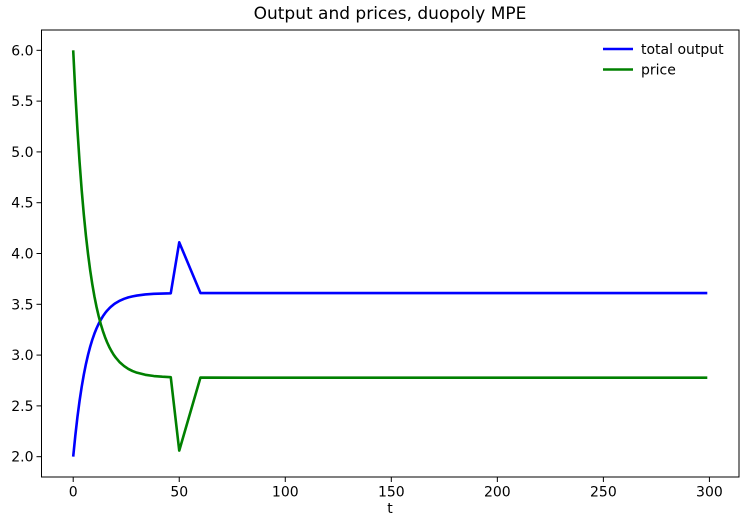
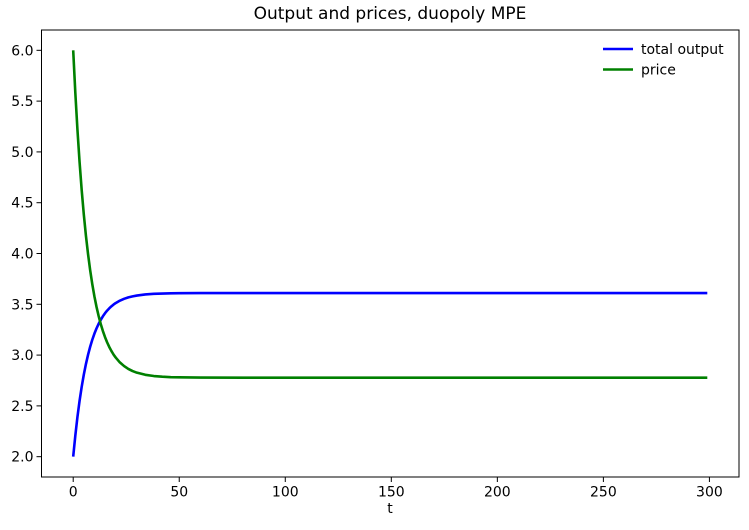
total output/50: 4.11 -> 3.61
price/50: 2.06 -> 2.78
